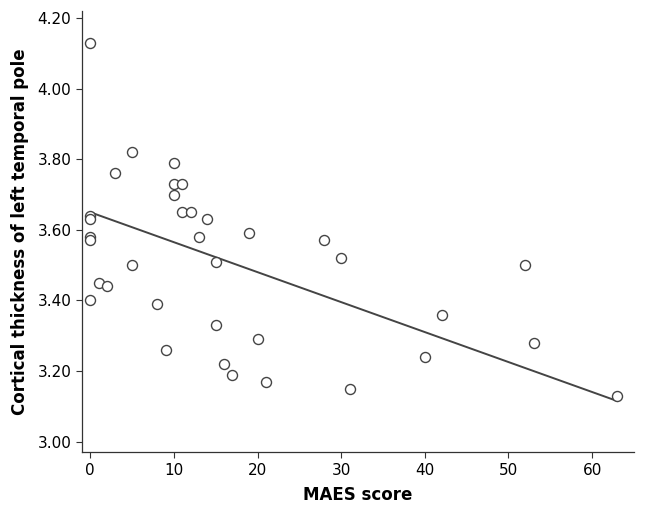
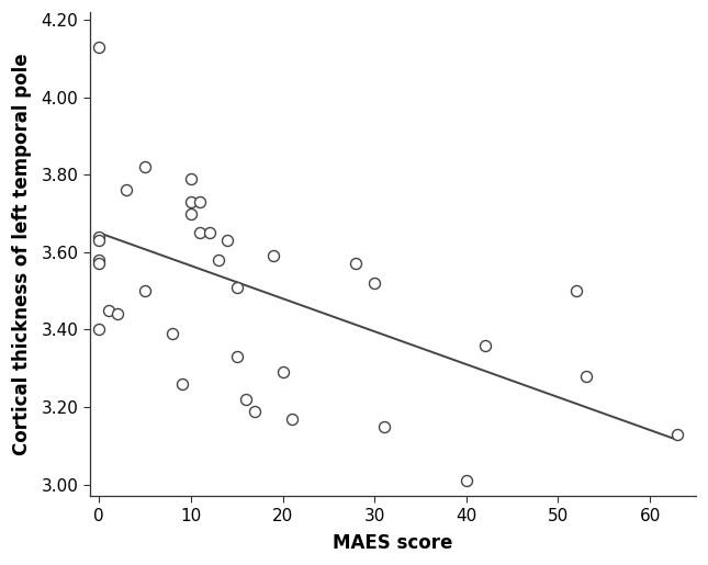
40: 3.24 -> 3.01
